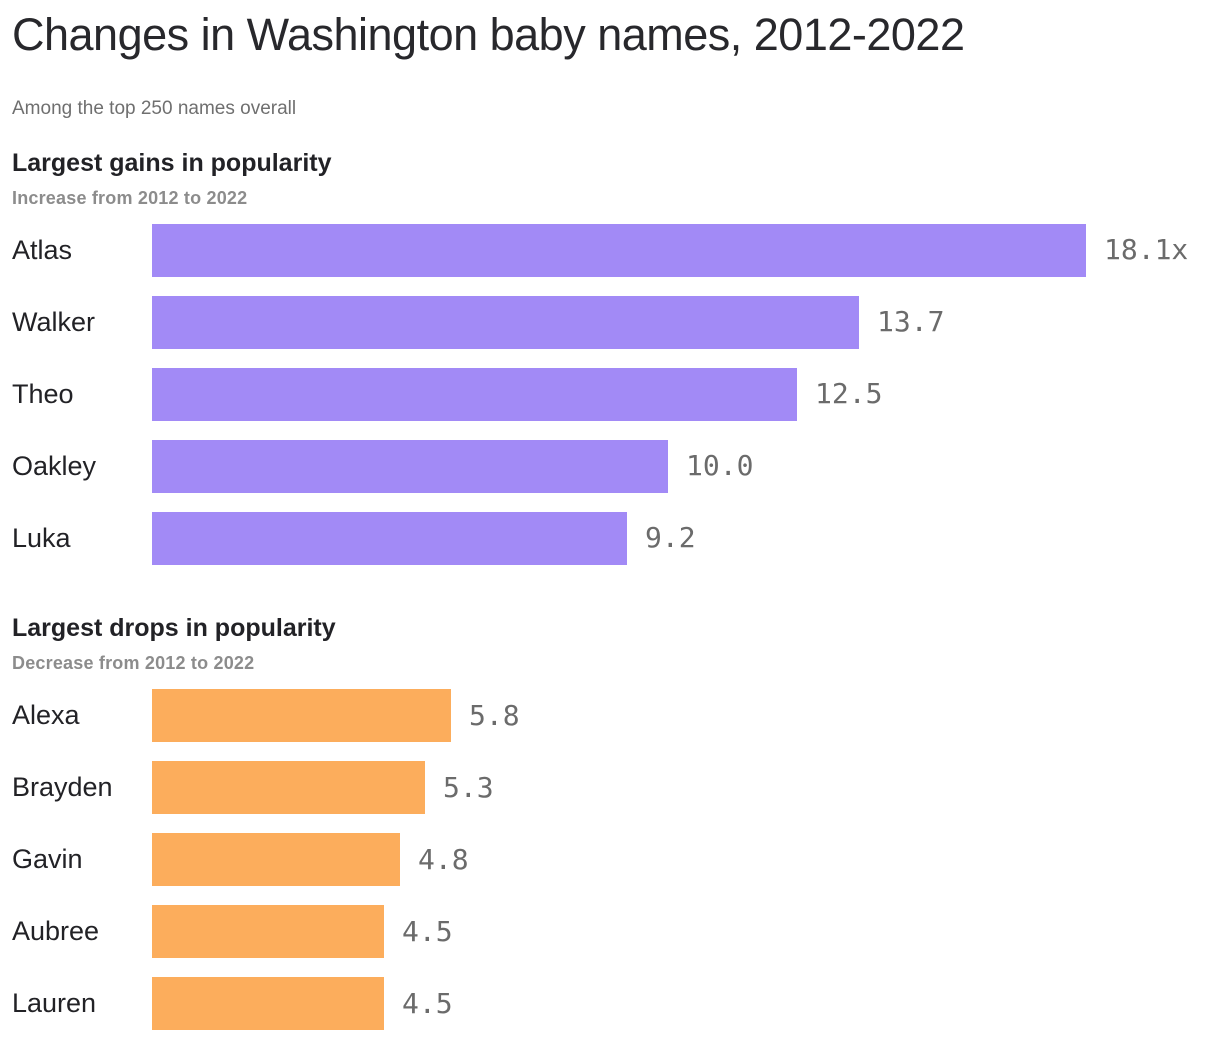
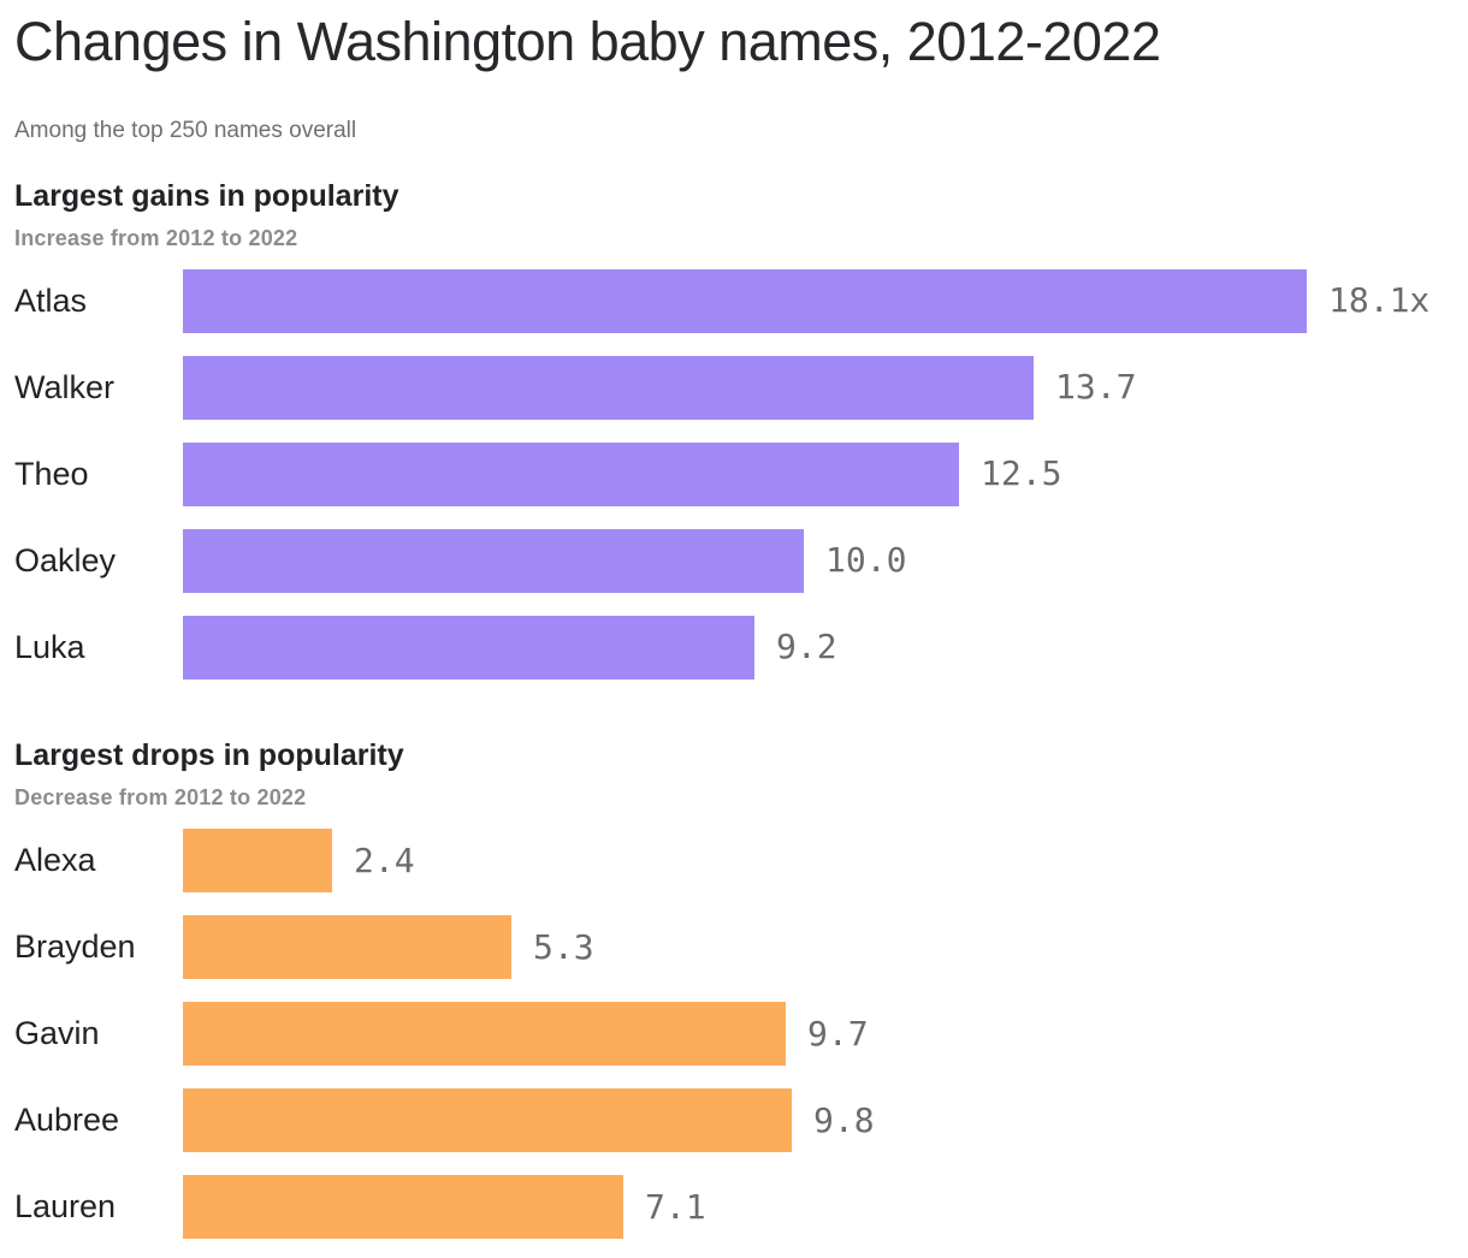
Largest drops in popularity/Alexa: 5.8 -> 2.4
Largest drops in popularity/Gavin: 4.8 -> 9.7
Largest drops in popularity/Aubree: 4.5 -> 9.8
Largest drops in popularity/Lauren: 4.5 -> 7.1
